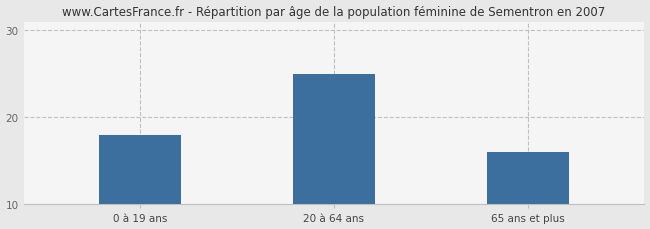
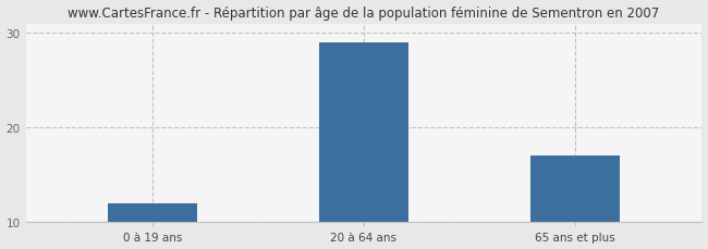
0 à 19 ans: 18 -> 12
20 à 64 ans: 25 -> 29
65 ans et plus: 16 -> 17
